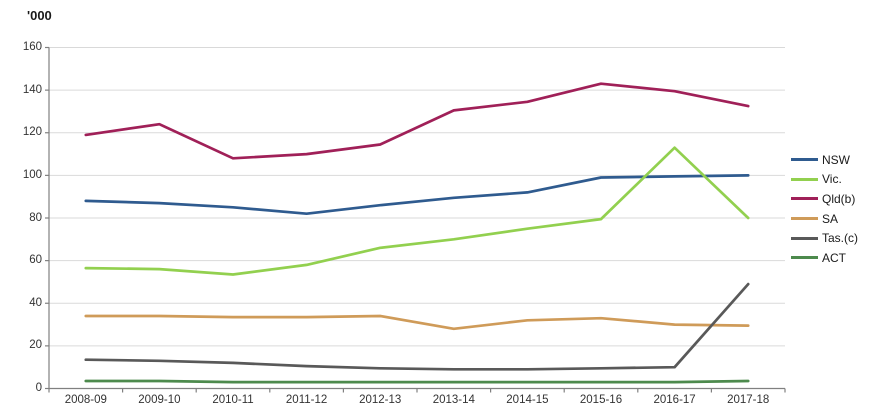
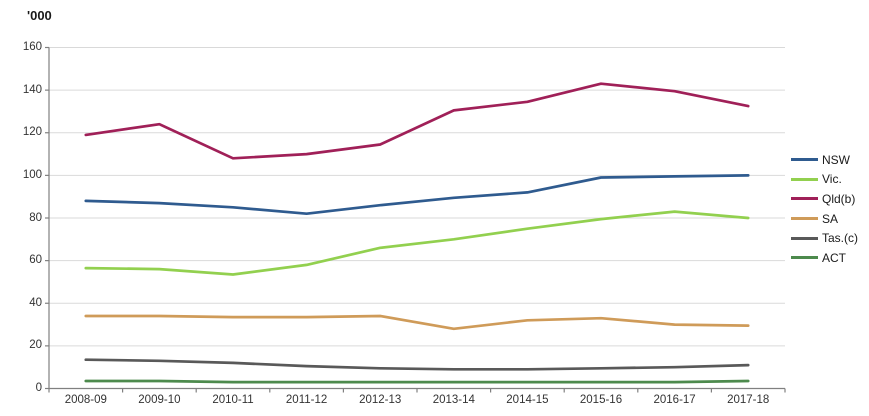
Vic./2016-17: 113 -> 83
Tas.(c)/2017-18: 49 -> 11
